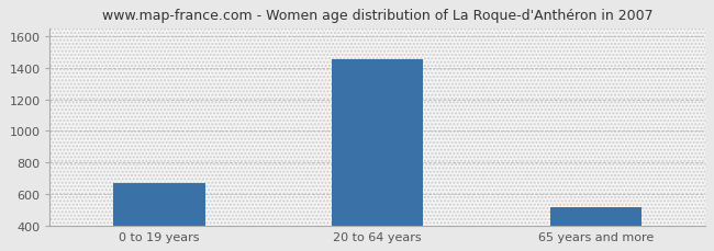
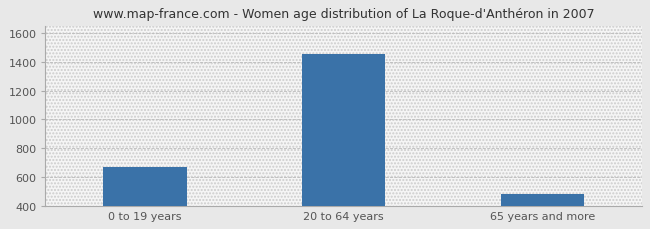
65 years and more: 520 -> 480
